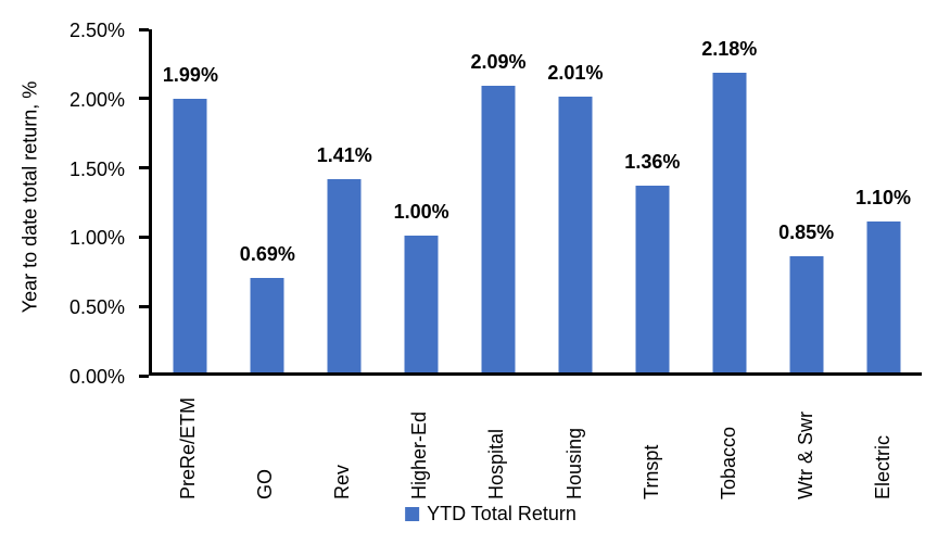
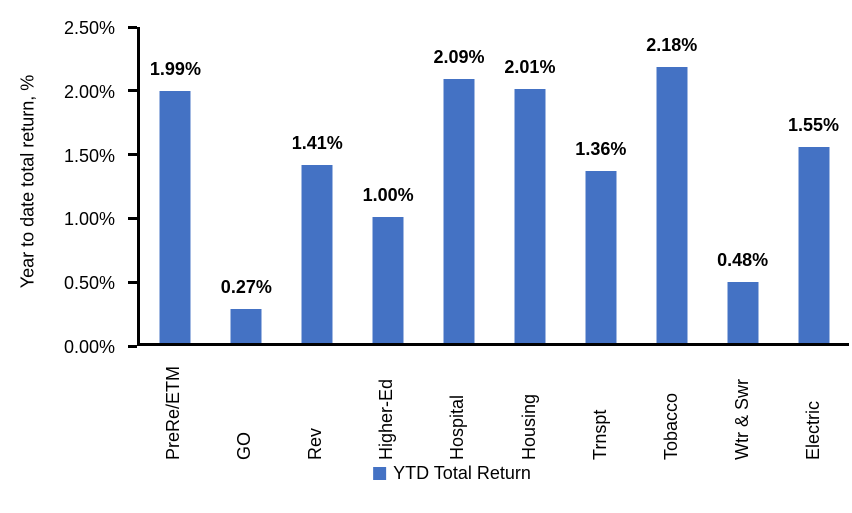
GO: 0.69% -> 0.27%
Wtr & Swr: 0.85% -> 0.48%
Electric: 1.10% -> 1.55%
